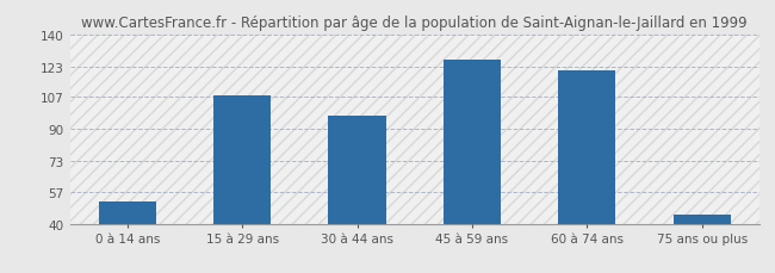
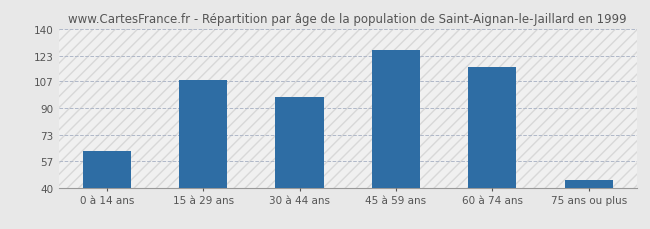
0 à 14 ans: 52 -> 63
60 à 74 ans: 121 -> 116
